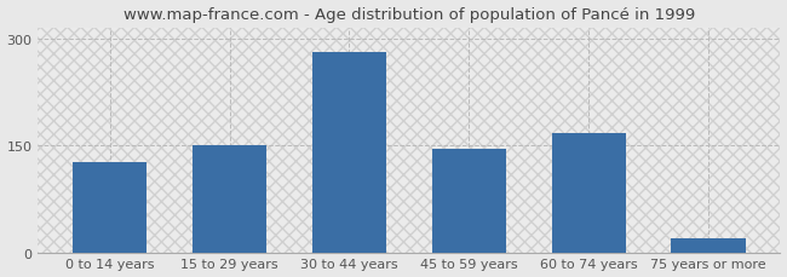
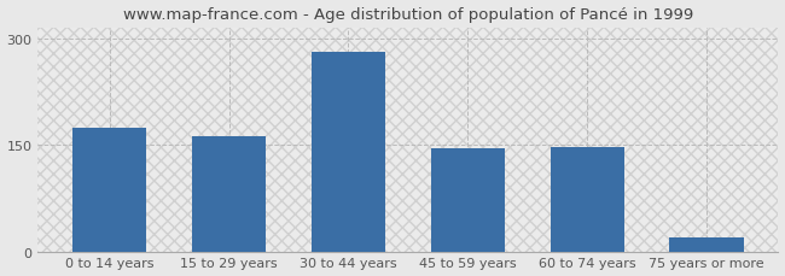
0 to 14 years: 126 -> 174
15 to 29 years: 150 -> 162
60 to 74 years: 168 -> 147
